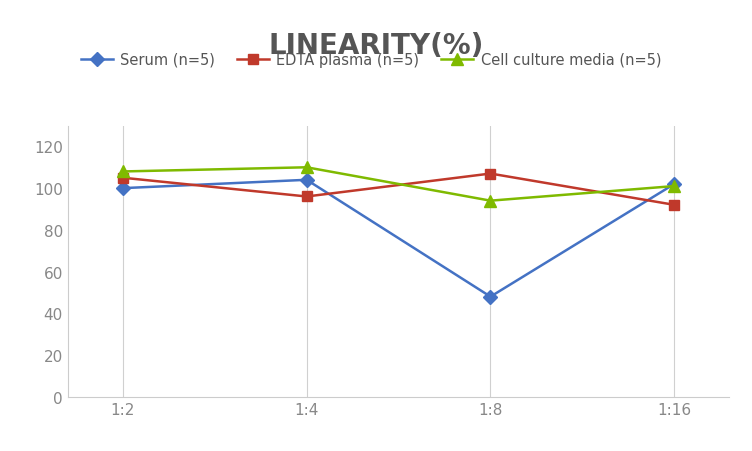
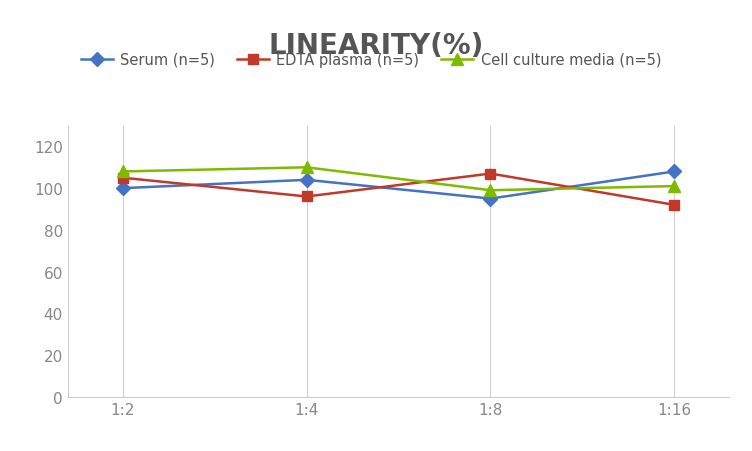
Serum (n=5)/1:8: 48 -> 95
Cell culture media (n=5)/1:8: 94 -> 99
Serum (n=5)/1:16: 102 -> 108
